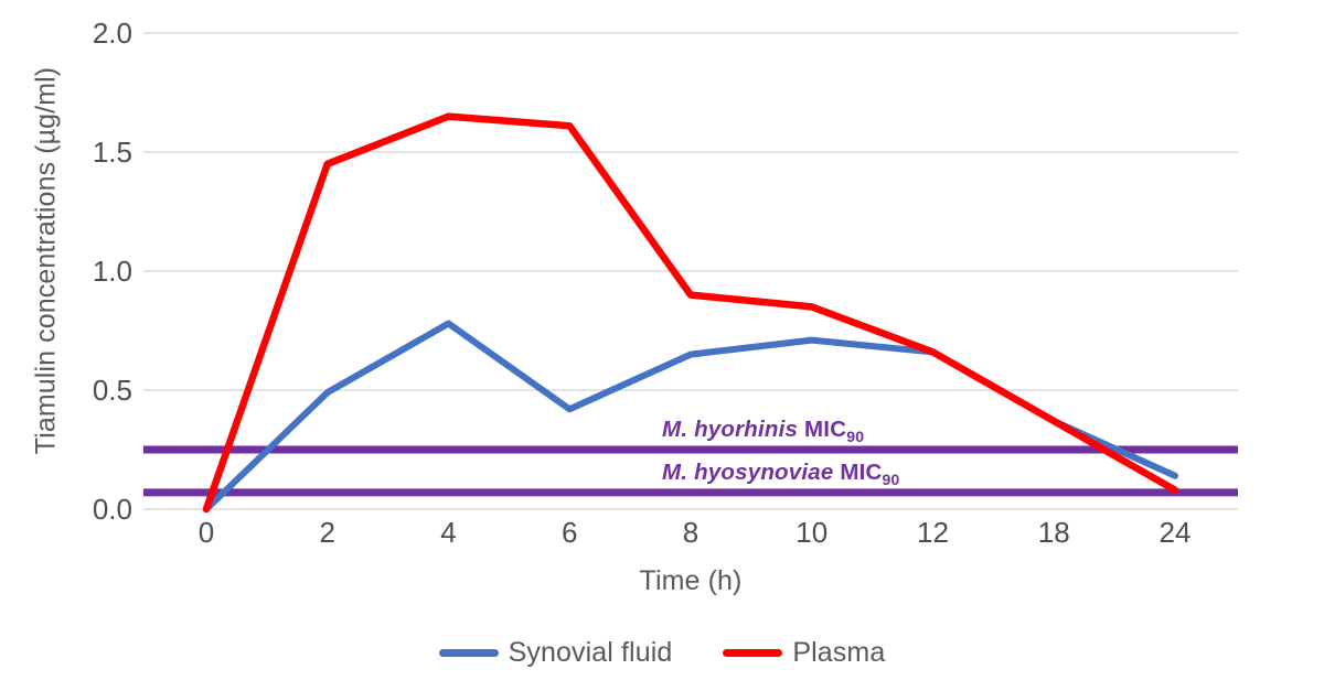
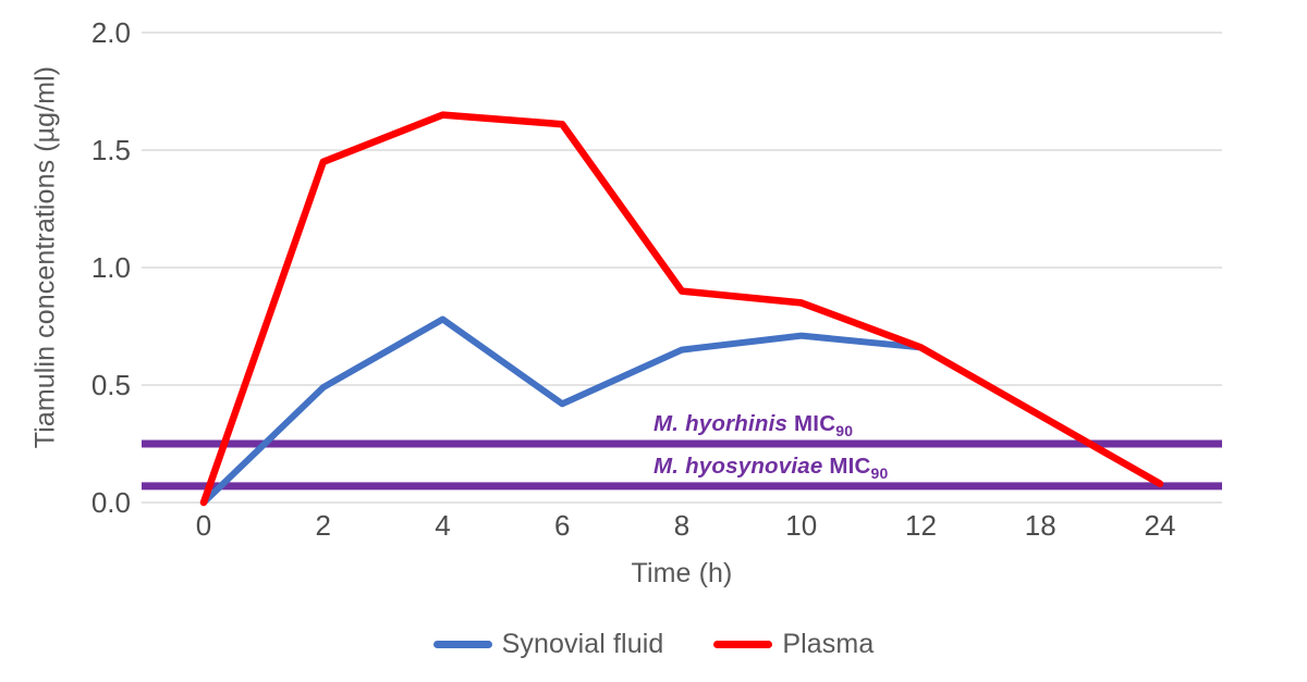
Synovial fluid/24: 0.14 -> 0.08
